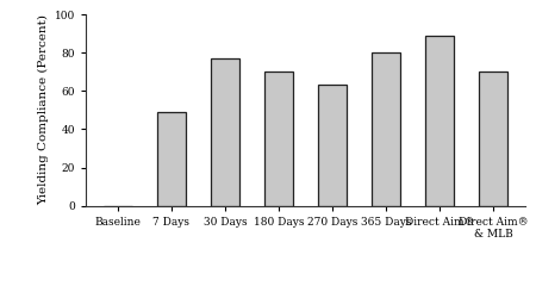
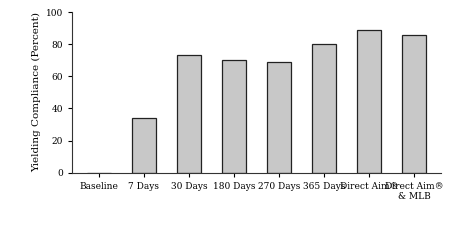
7 Days: 49 -> 34
30 Days: 77 -> 73
270 Days: 63 -> 69
Direct Aim® & MLB: 70 -> 86
